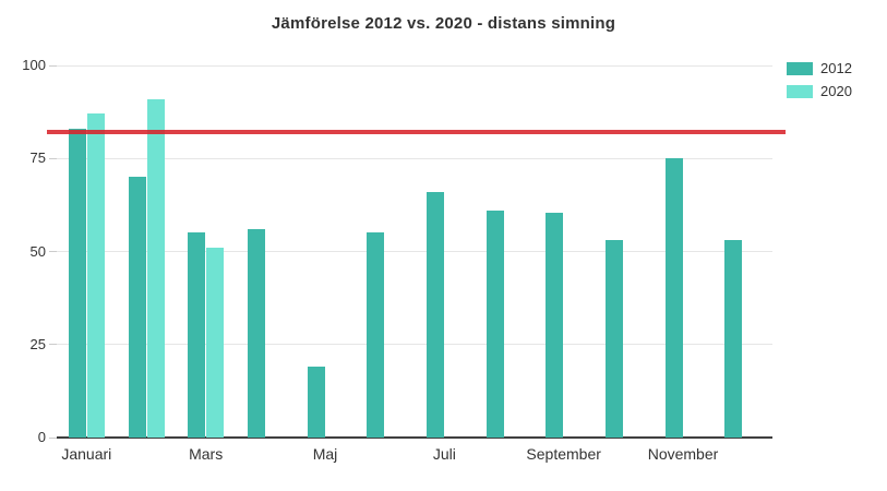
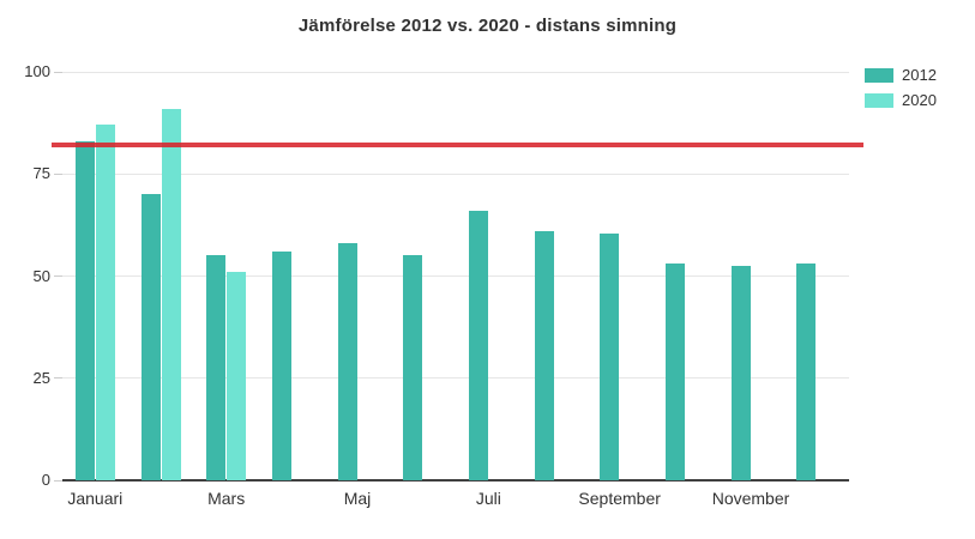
2012/Maj: 19 -> 58
2012/November: 75 -> 52
